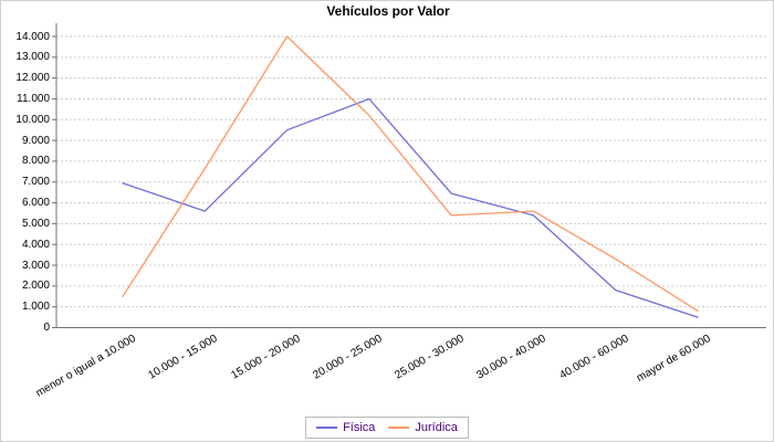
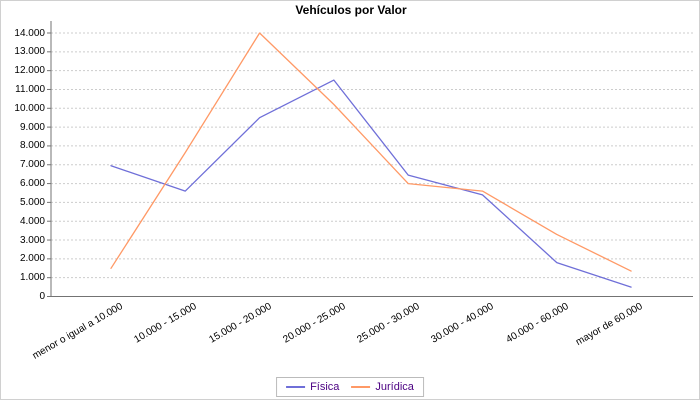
Física/20.000 - 25.000: 11000 -> 11500
Jurídica/25.000 - 30.000: 5400 -> 6000
Jurídica/mayor de 60.000: 800 -> 1400
